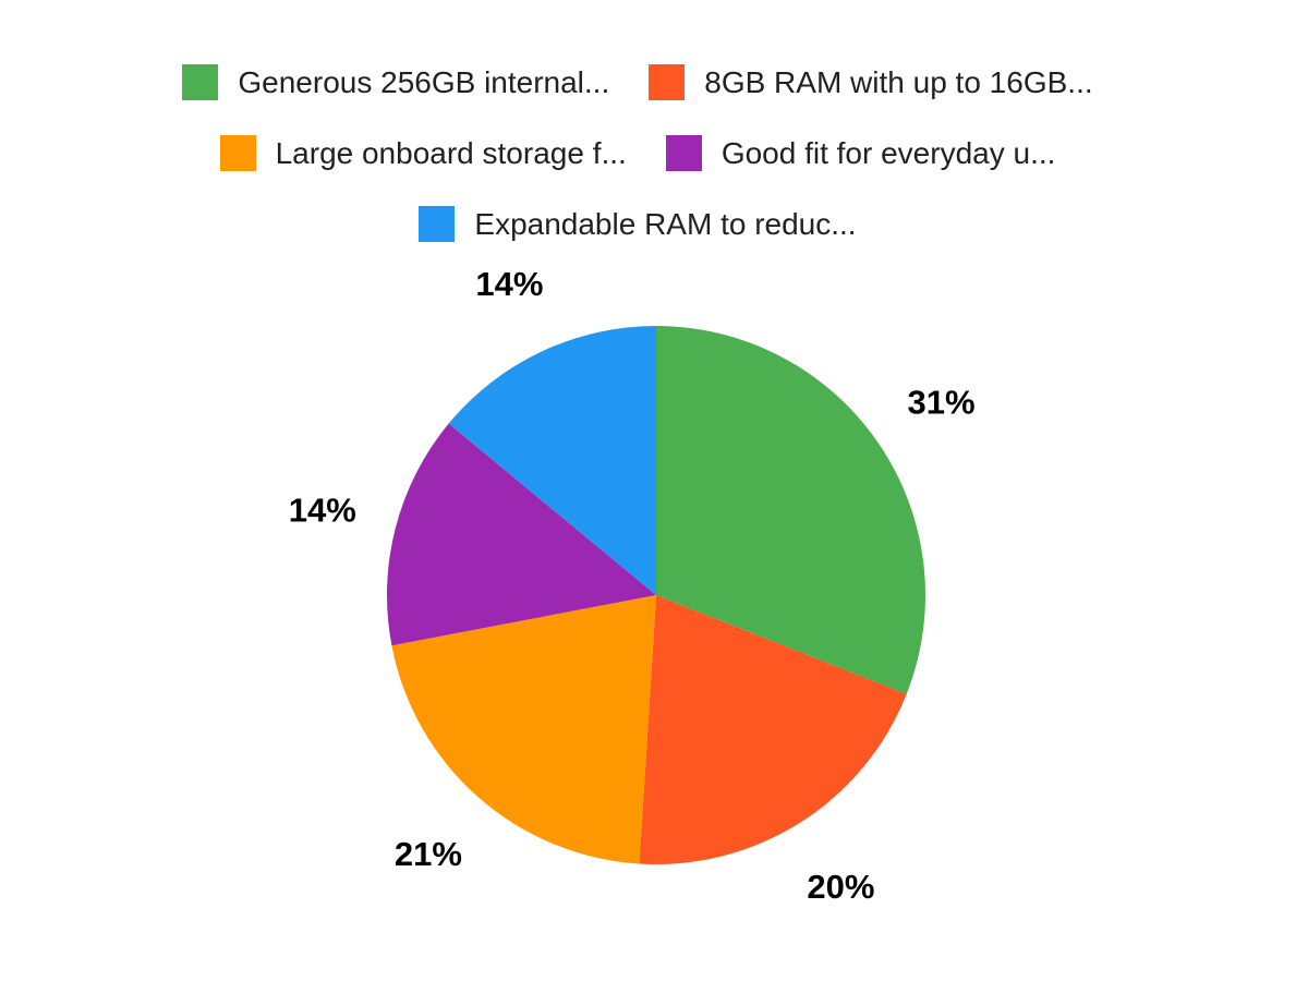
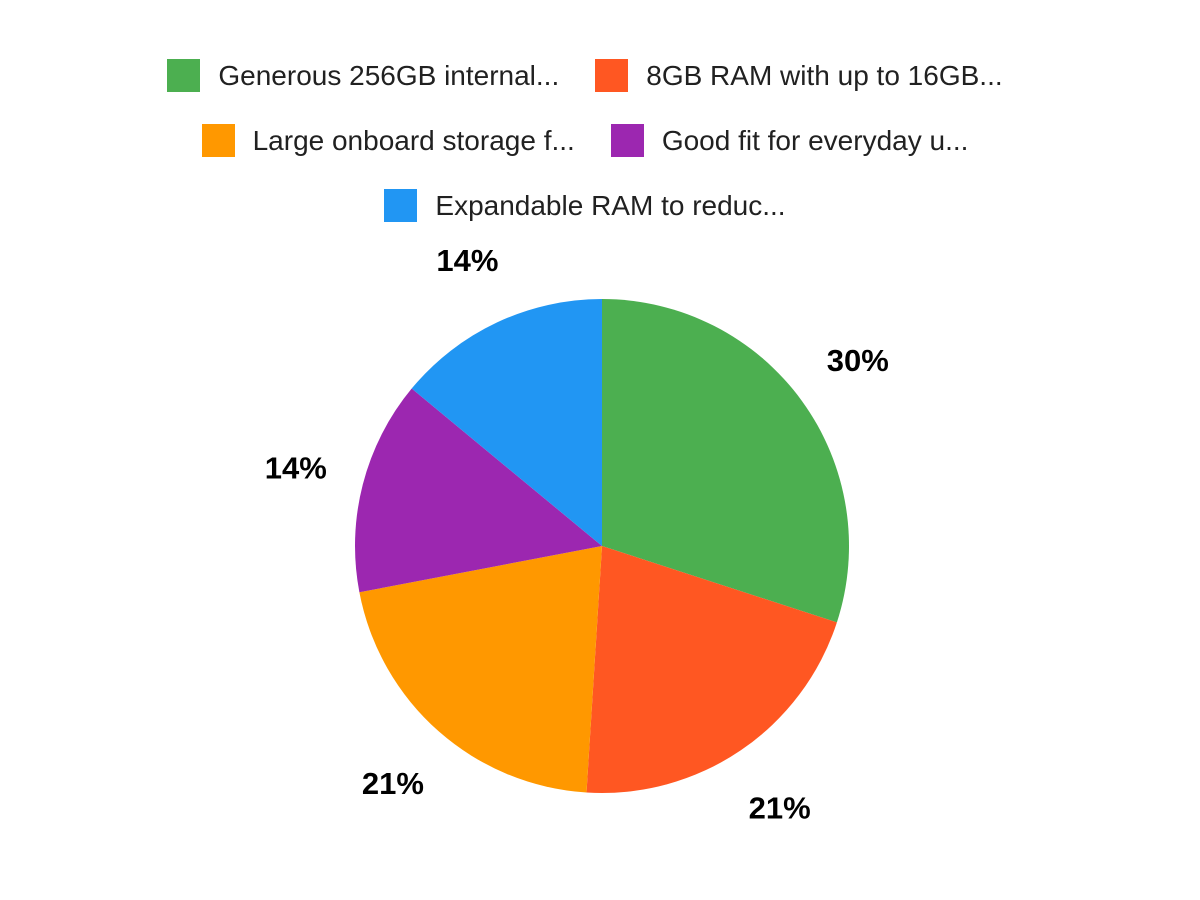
Generous 256GB internal...: 31% -> 30%
8GB RAM with up to 16GB...: 20% -> 21%
